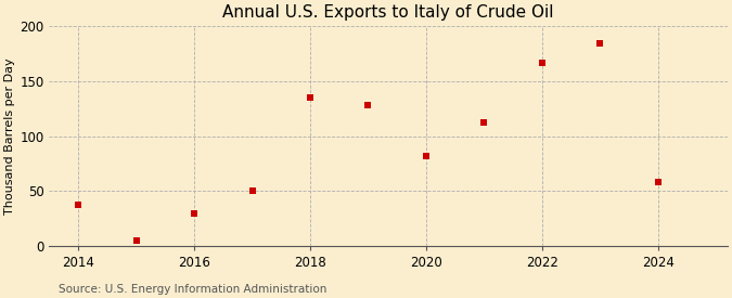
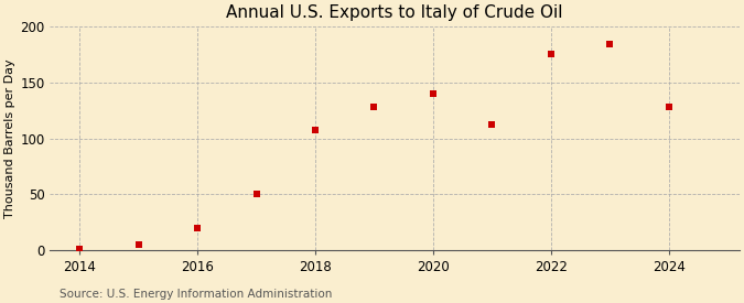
2014: 37 -> 1
2016: 29 -> 20
2018: 135 -> 108
2020: 82 -> 140
2022: 167 -> 176
2024: 58 -> 128
